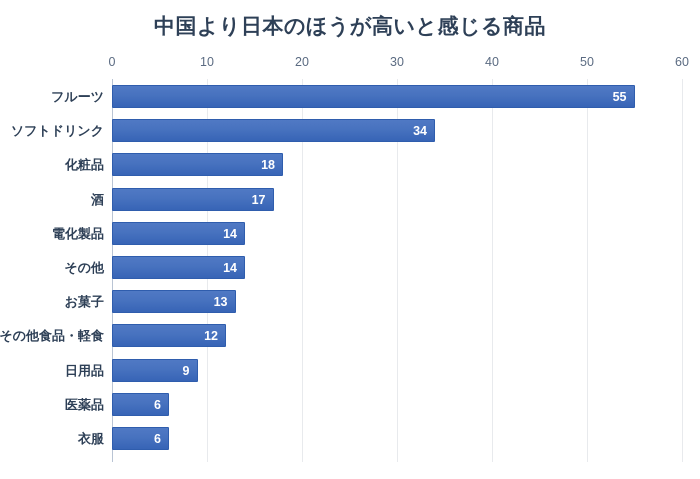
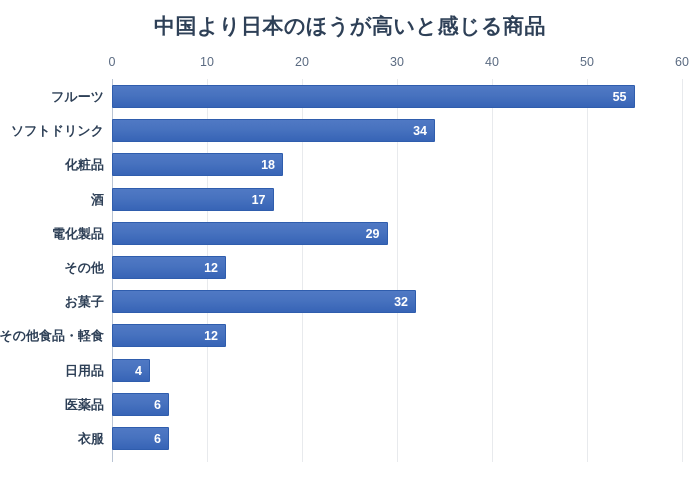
電化製品: 14 -> 29
その他: 14 -> 12
お菓子: 13 -> 32
日用品: 9 -> 4
